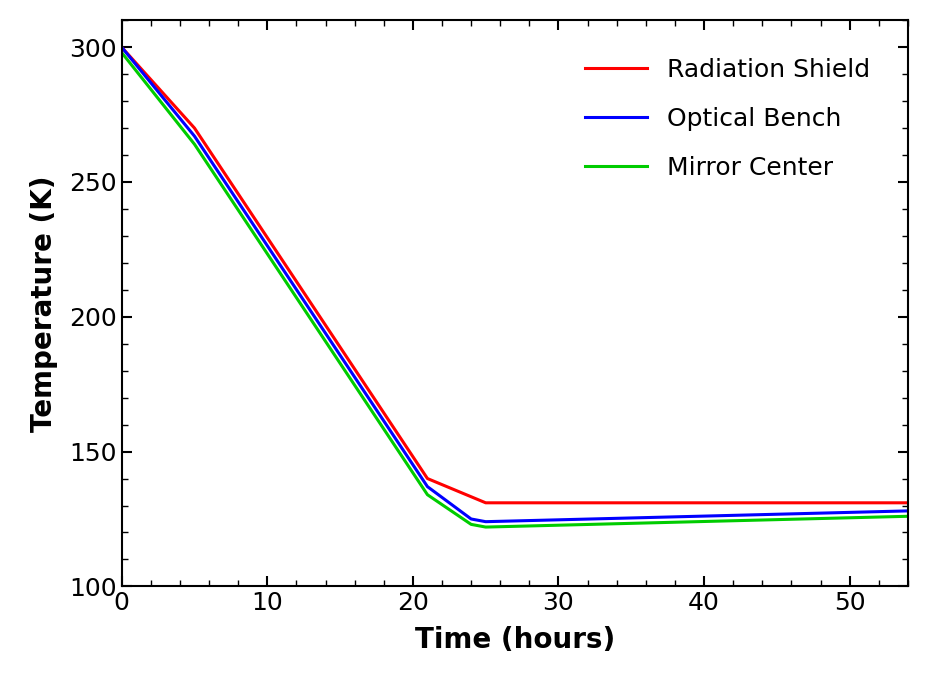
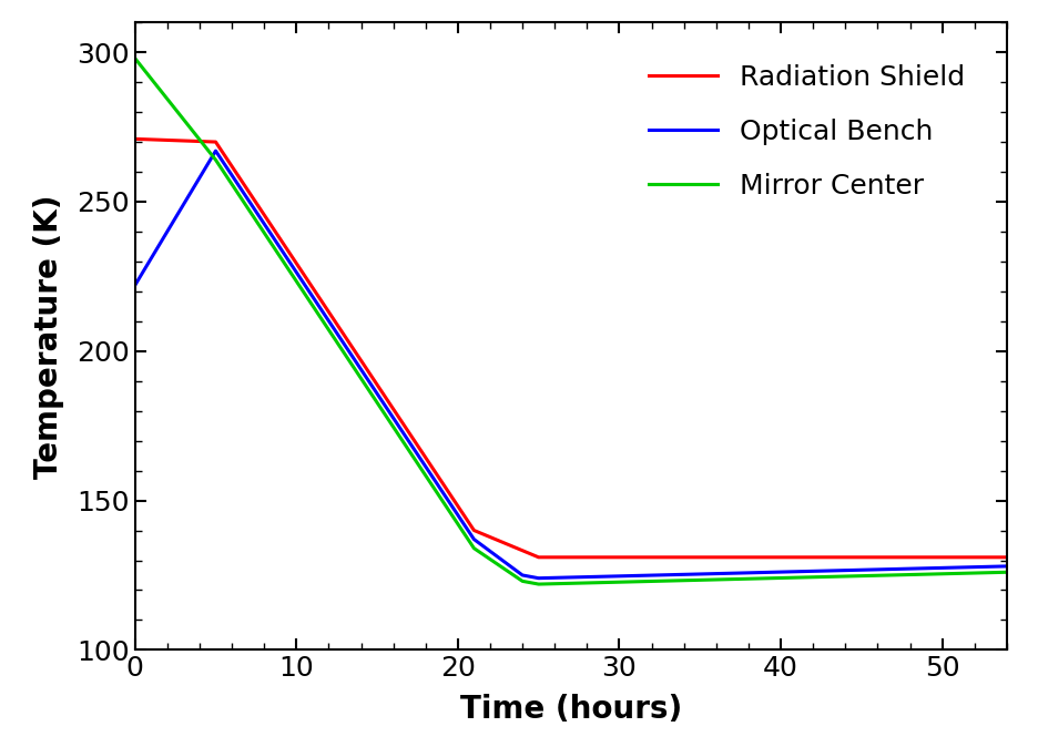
Radiation Shield/0: 300 -> 271
Optical Bench/0: 300 -> 222
